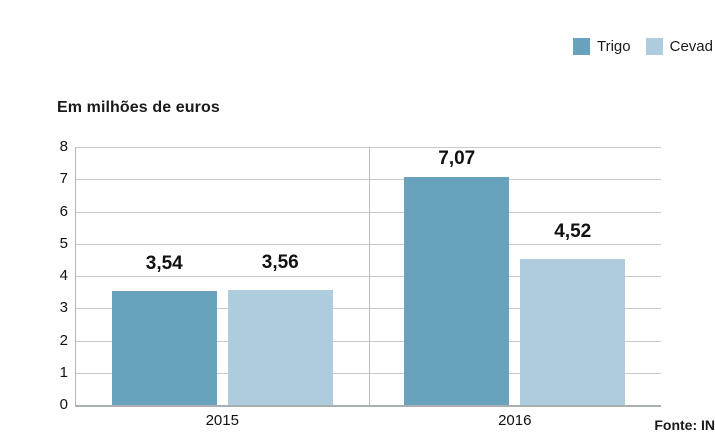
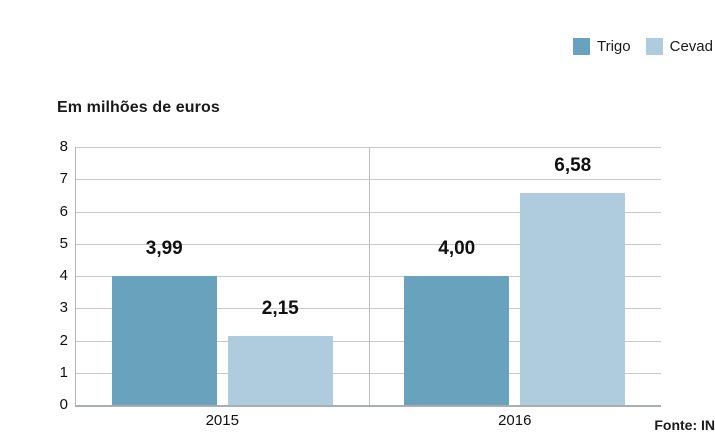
Trigo/2015: 3,54 -> 3,99
Cevad/2015: 3,56 -> 2,15
Trigo/2016: 7,07 -> 4,00
Cevad/2016: 4,52 -> 6,58
